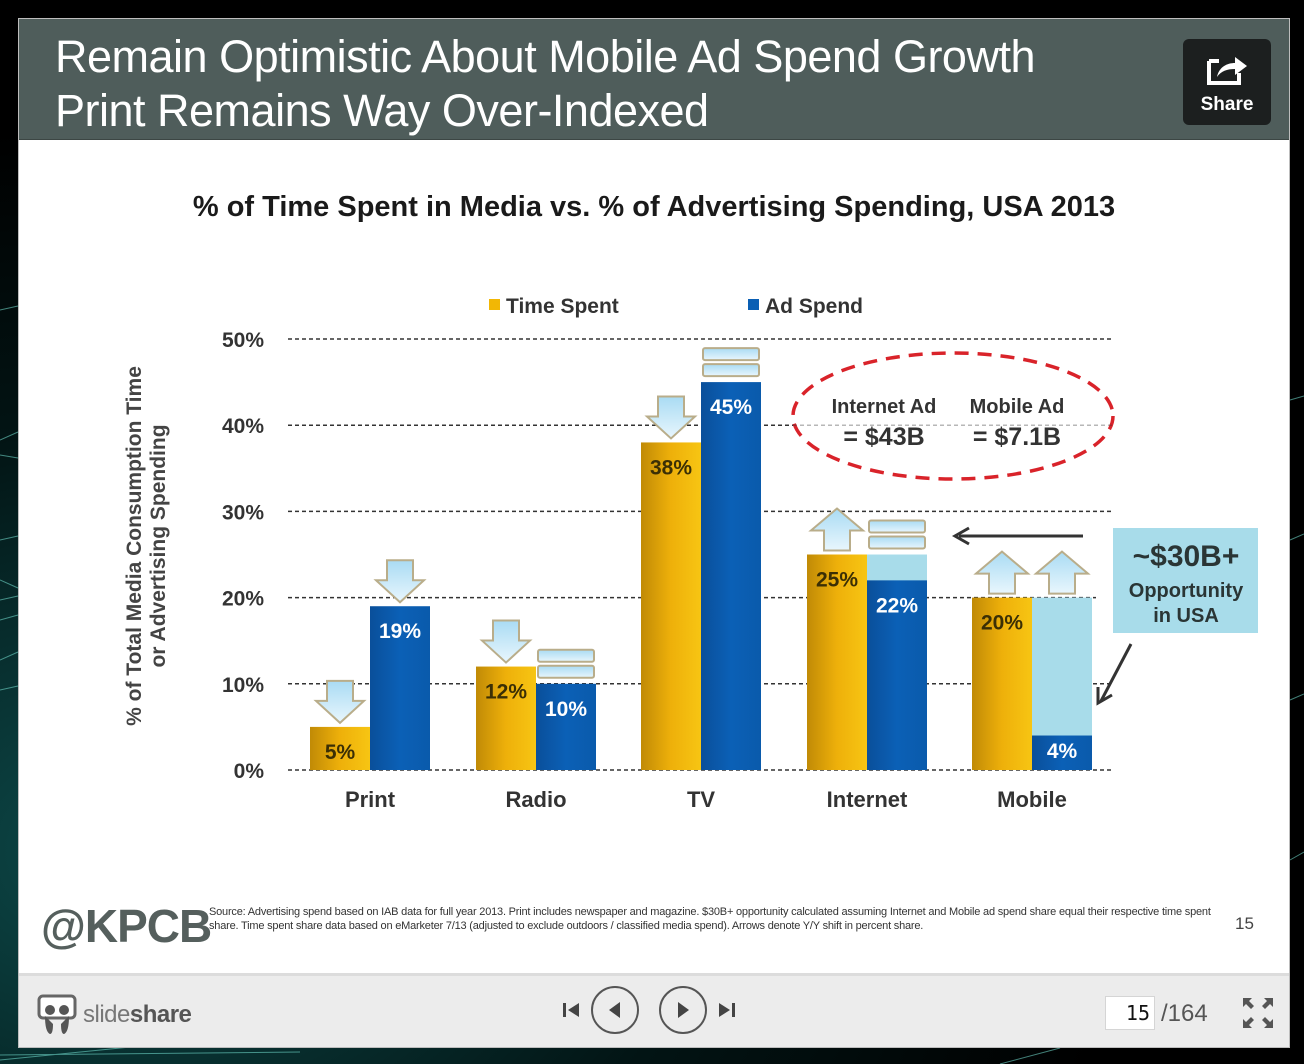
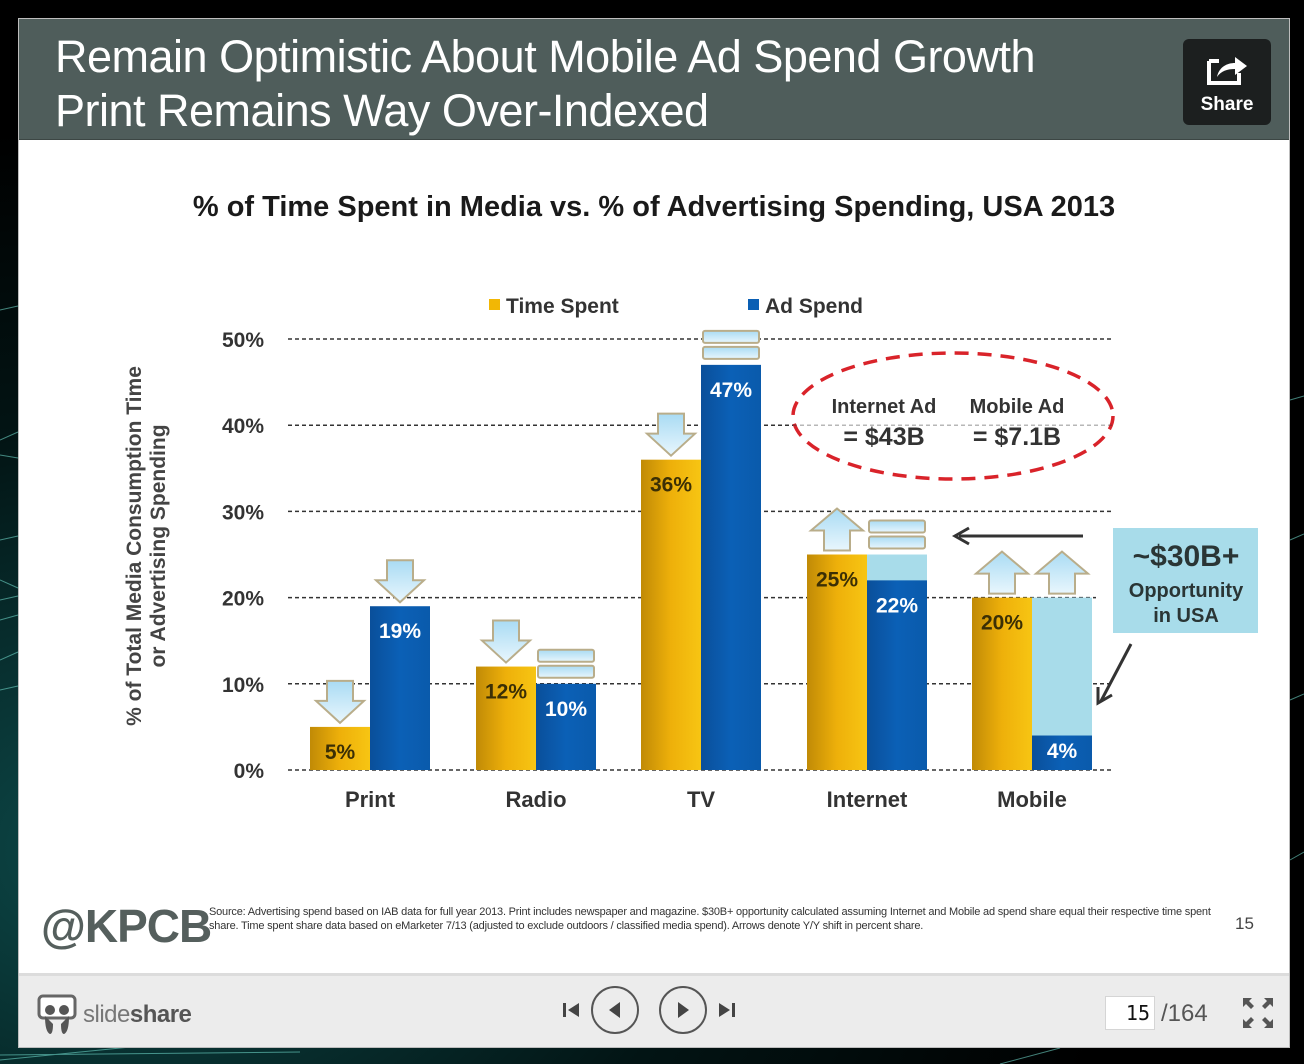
Time Spent/TV: 38% -> 36%
Ad Spend/TV: 45% -> 47%
